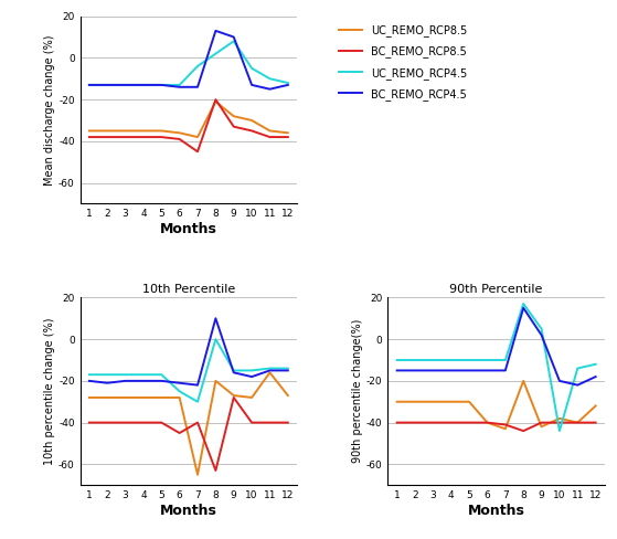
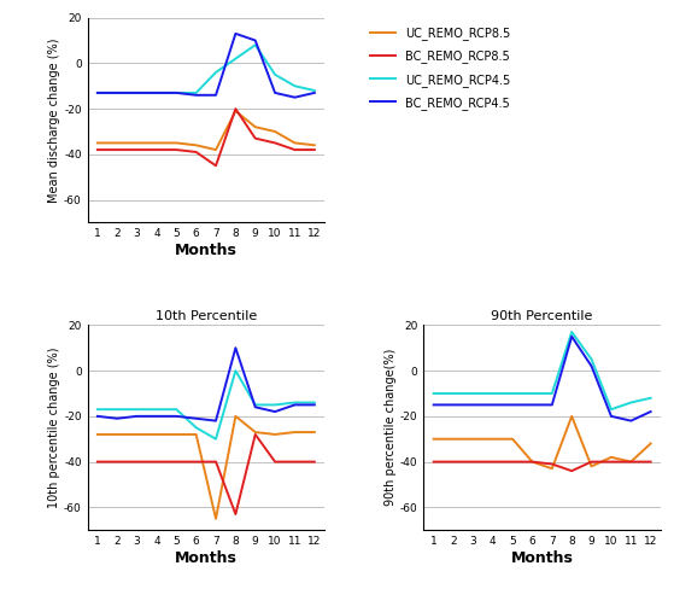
10th Percentile/BC_REMO_RCP8.5/6: -45 -> -40
10th Percentile/UC_REMO_RCP8.5/11: -16 -> -27
90th Percentile/UC_REMO_RCP4.5/10: -44 -> -17
